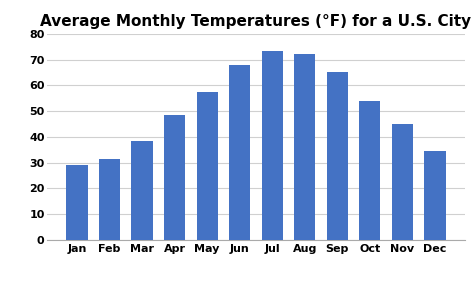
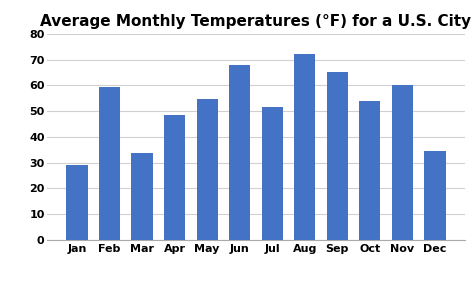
Feb: 31.5 -> 59.5
Mar: 38.5 -> 33.5
May: 57.5 -> 54.5
Jul: 73.5 -> 51.5
Nov: 45.0 -> 60.0
